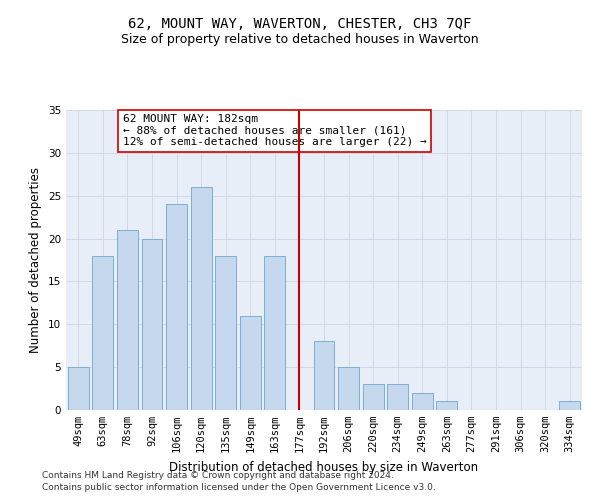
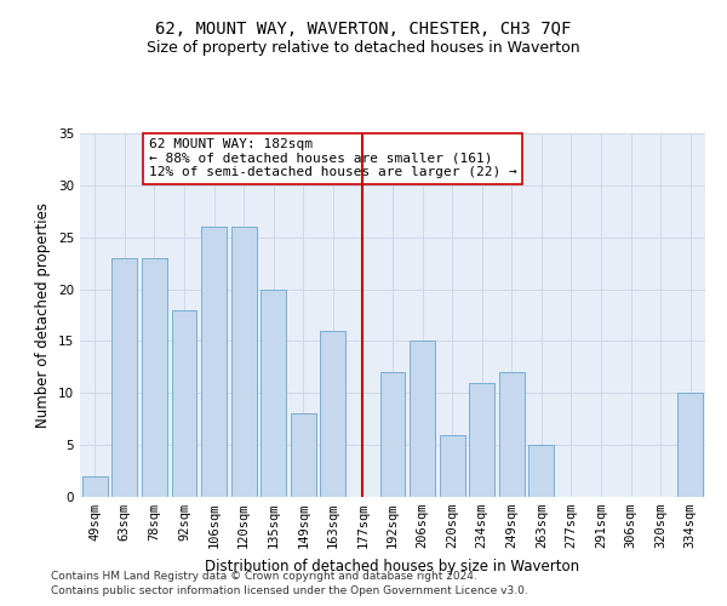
49sqm: 5 -> 2
63sqm: 18 -> 23
78sqm: 21 -> 23
92sqm: 20 -> 18
106sqm: 24 -> 26
135sqm: 18 -> 20
149sqm: 11 -> 8
163sqm: 18 -> 16
192sqm: 8 -> 12
206sqm: 5 -> 15
220sqm: 3 -> 6
234sqm: 3 -> 11
249sqm: 2 -> 12
263sqm: 1 -> 5
334sqm: 1 -> 10
